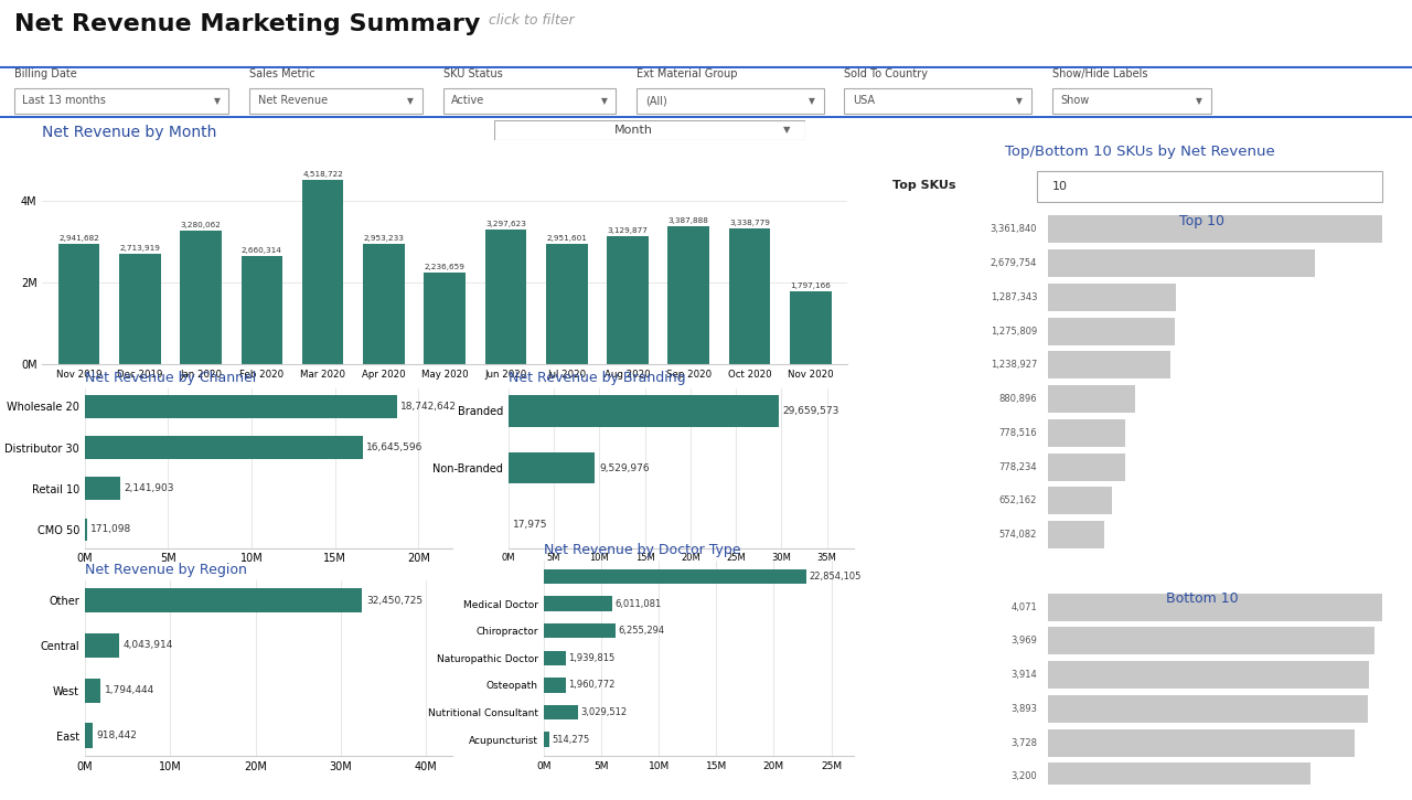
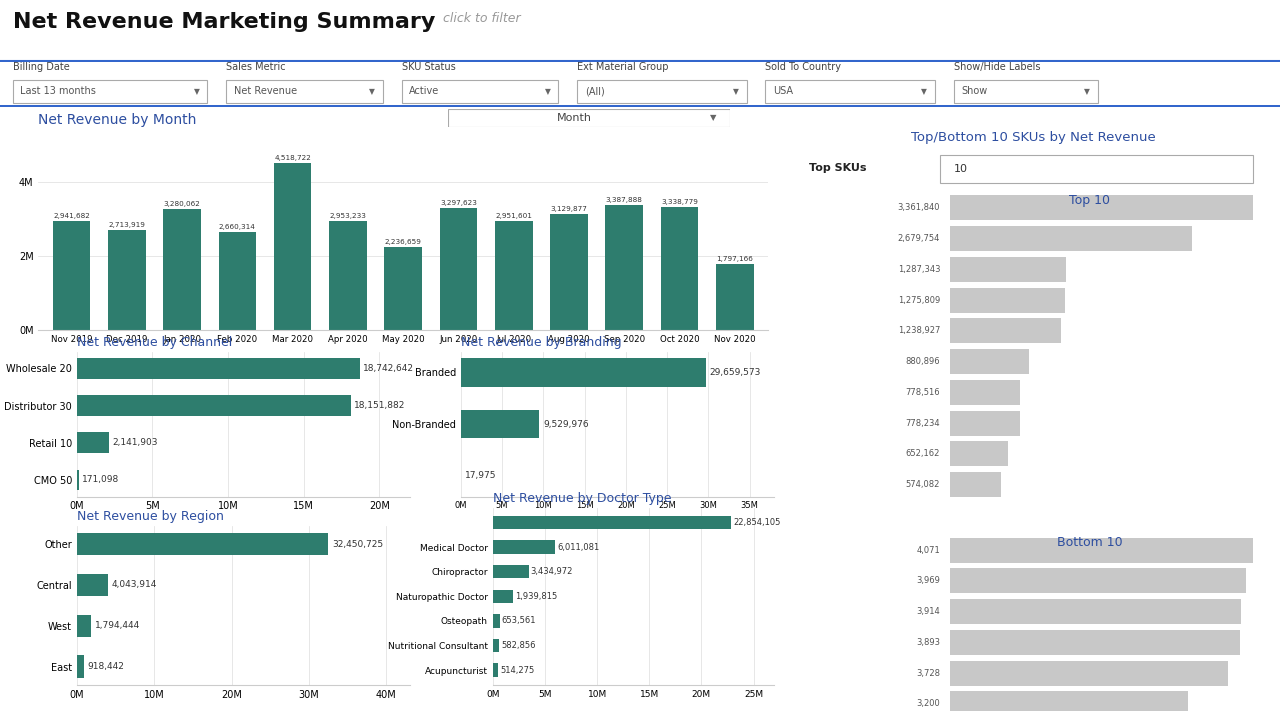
Distributor 30: 16,645,596 -> 18,151,882
Net Revenue by Doctor Type/Chiropractor: 6,255,294 -> 3,434,972
Net Revenue by Doctor Type/Osteopath: 1,960,772 -> 653,561
Net Revenue by Doctor Type/Nutritional Consultant: 3,029,512 -> 582,856
